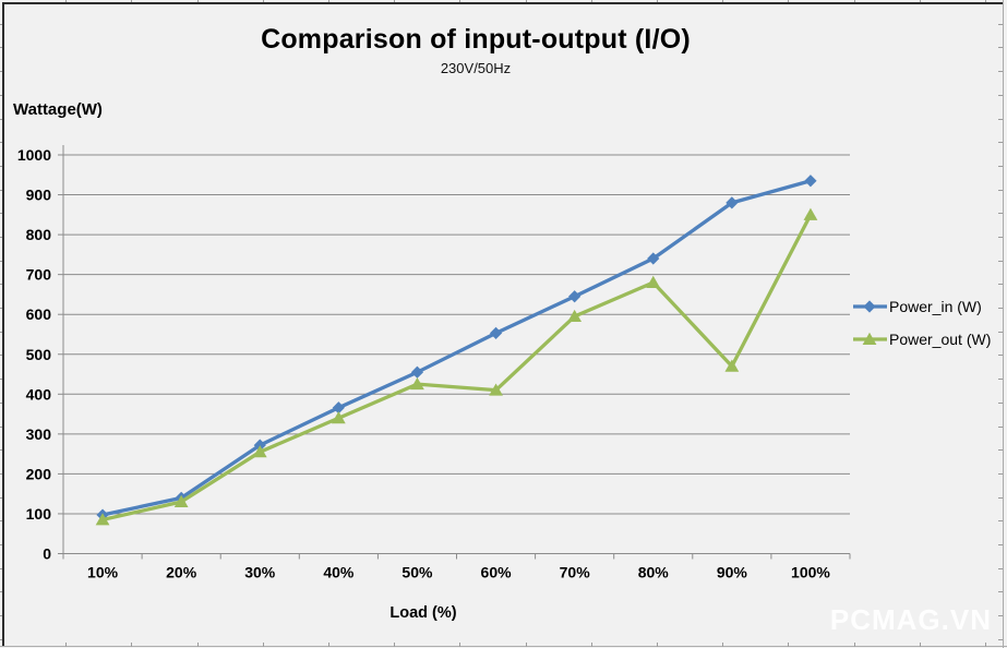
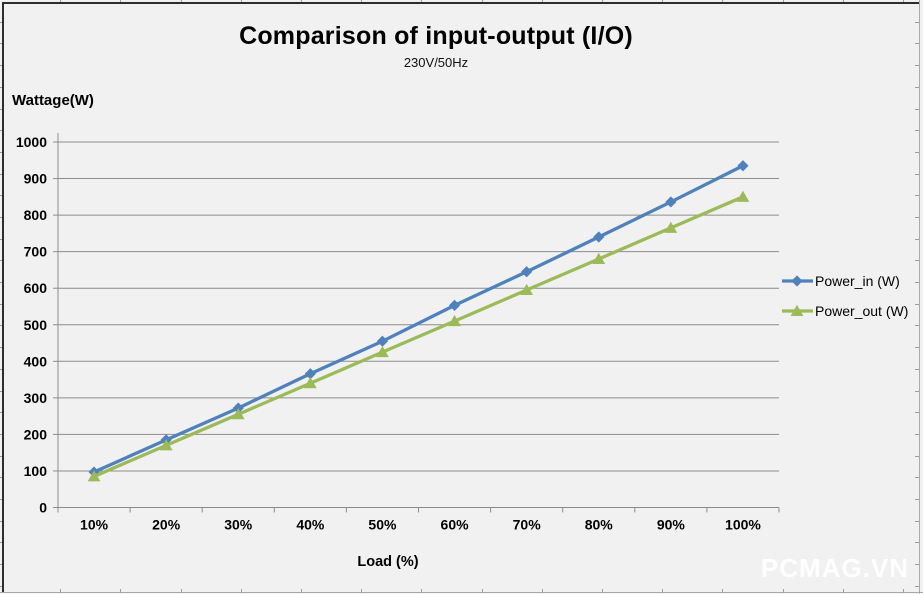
Power_in (W)/20%: 140 -> 180
Power_out (W)/20%: 130 -> 170
Power_out (W)/60%: 410 -> 510
Power_in (W)/90%: 880 -> 840
Power_out (W)/90%: 470 -> 760
